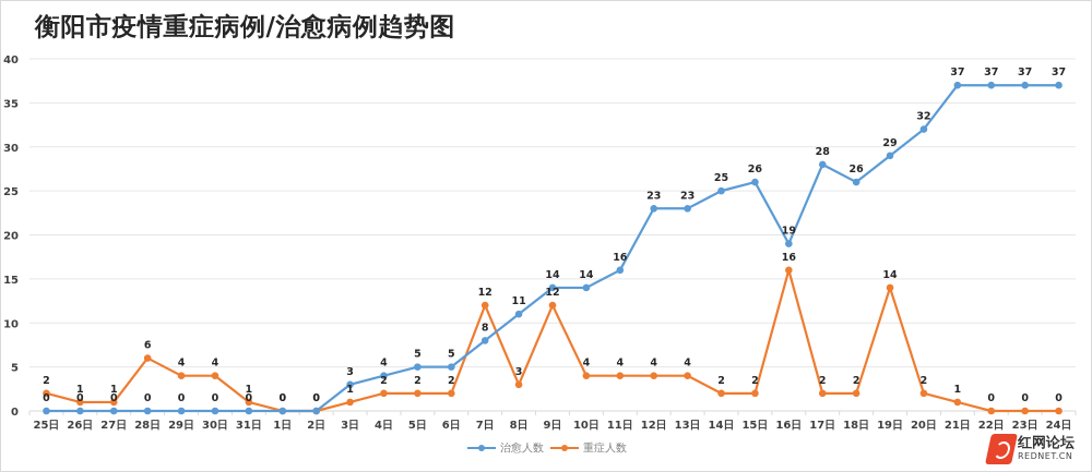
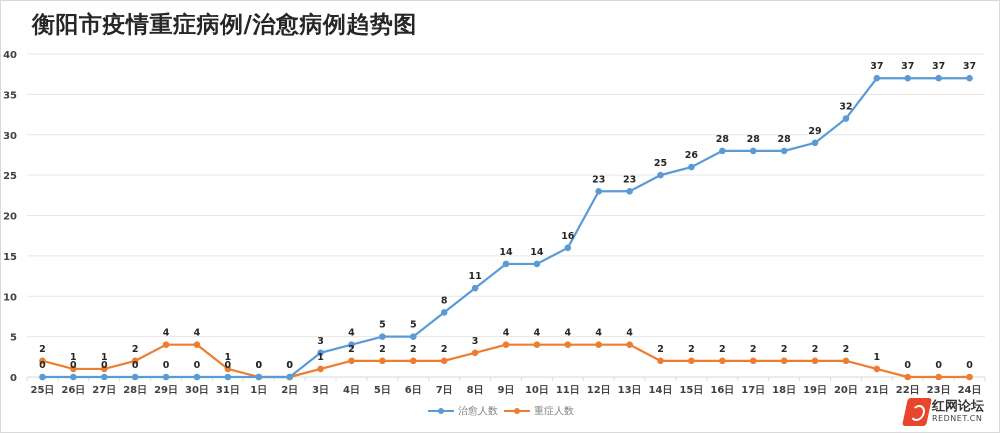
重症人数/28日: 6 -> 2
重症人数/7日: 12 -> 2
重症人数/9日: 12 -> 4
治愈人数/16日: 19 -> 28
重症人数/16日: 16 -> 2
治愈人数/18日: 26 -> 28
重症人数/19日: 14 -> 2
